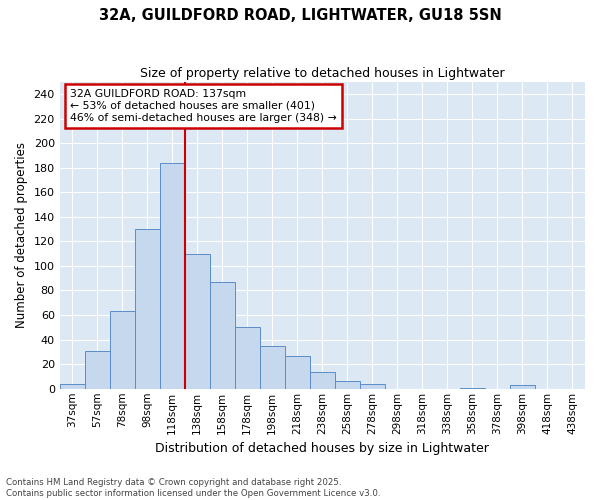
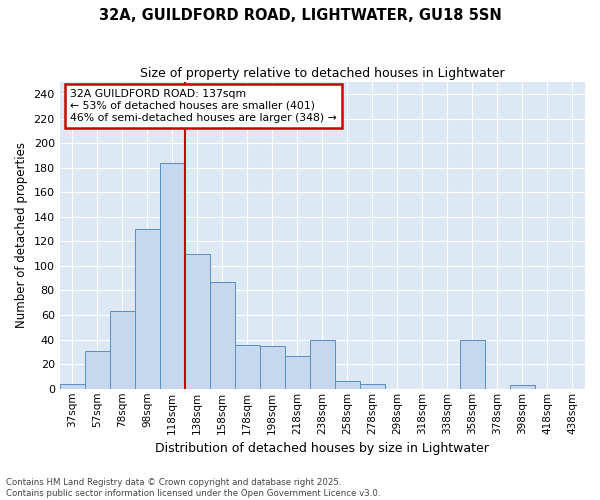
178sqm: 50 -> 36
238sqm: 14 -> 40
358sqm: 1 -> 40
